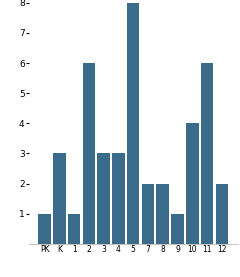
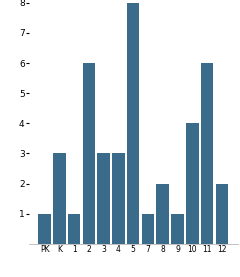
7: 2 -> 1
